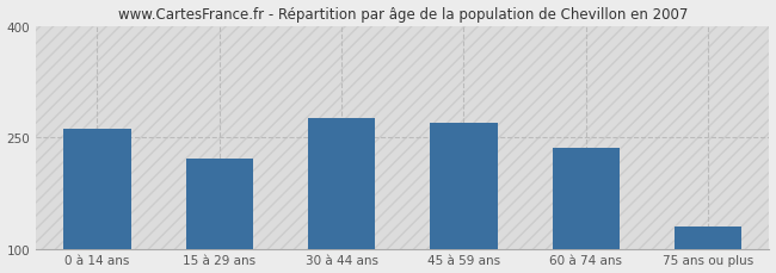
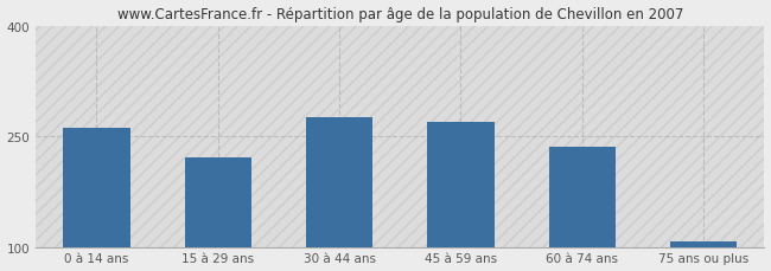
75 ans ou plus: 130 -> 108
